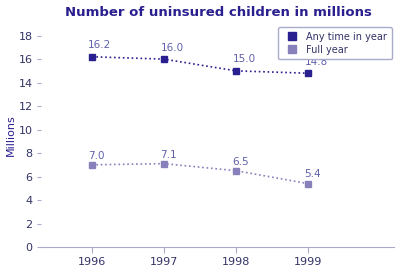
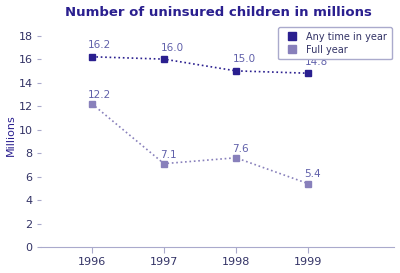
Full year/1996: 7.0 -> 12.2
Full year/1998: 6.5 -> 7.6
